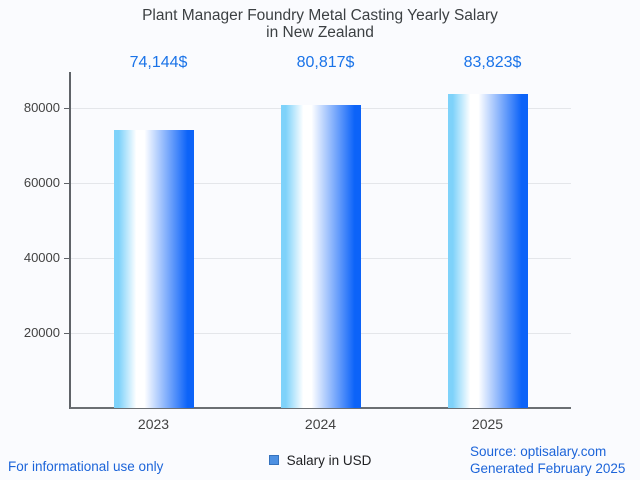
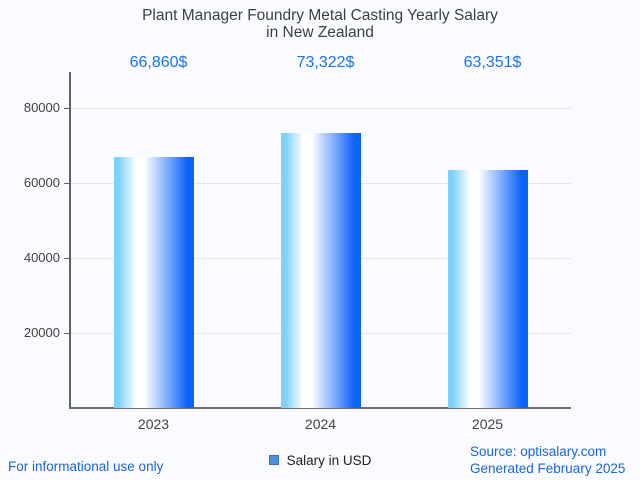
2023: 74,144 -> 66,860
2024: 80,817 -> 73,322
2025: 83,823 -> 63,351
